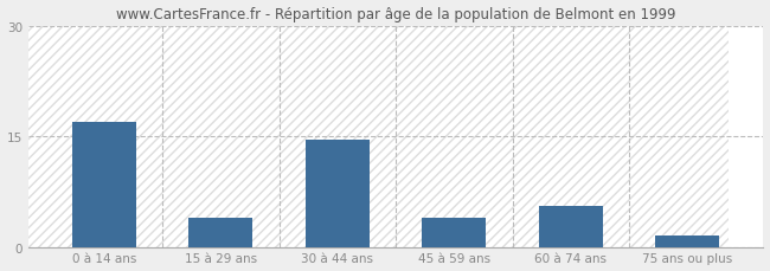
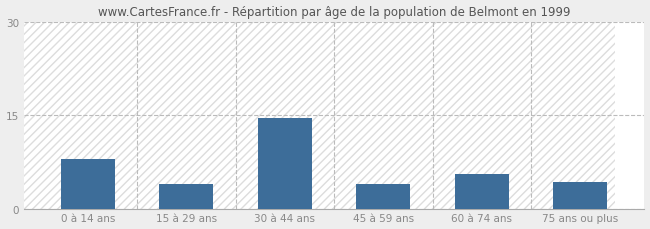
0 à 14 ans: 17.0 -> 8.0
75 ans ou plus: 1.5 -> 4.2
